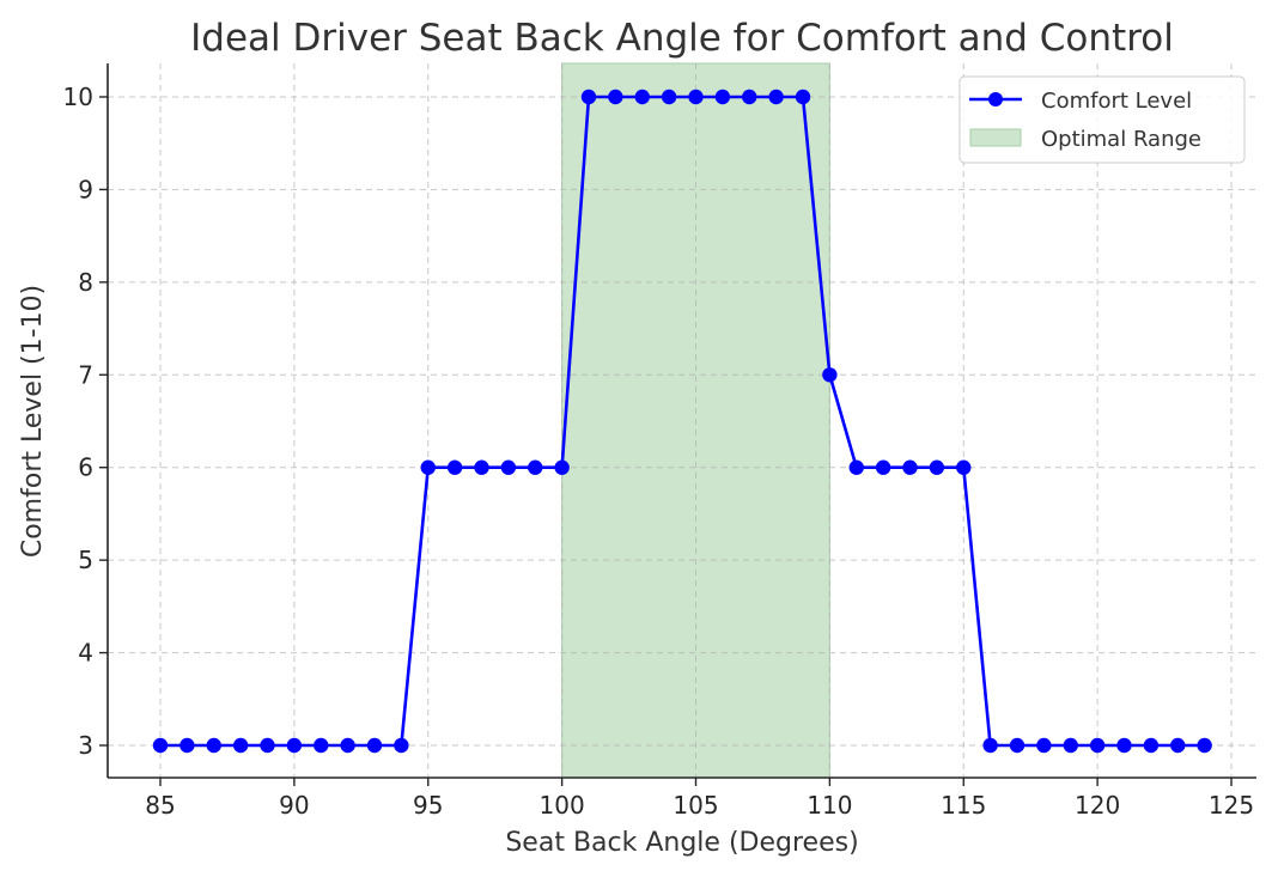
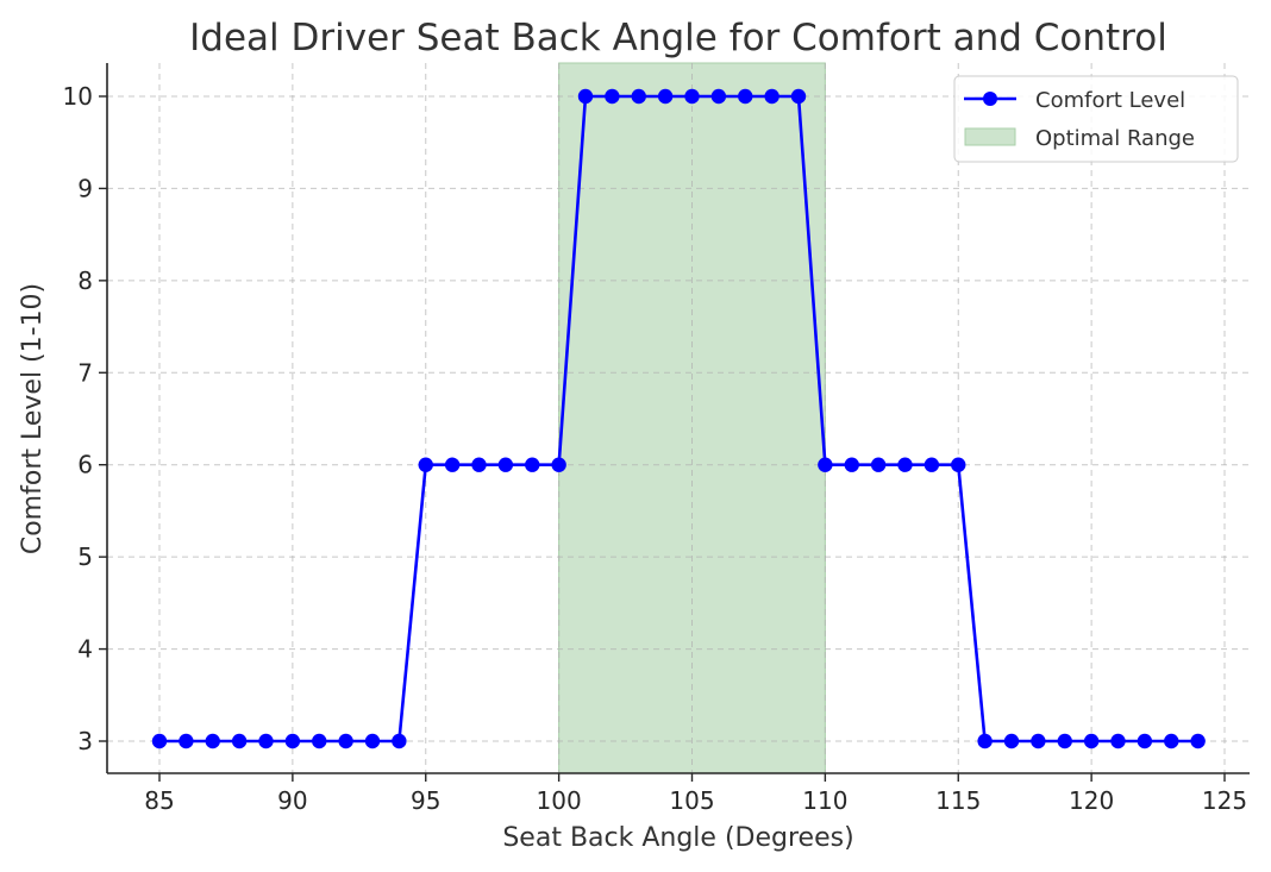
110: 7 -> 6
